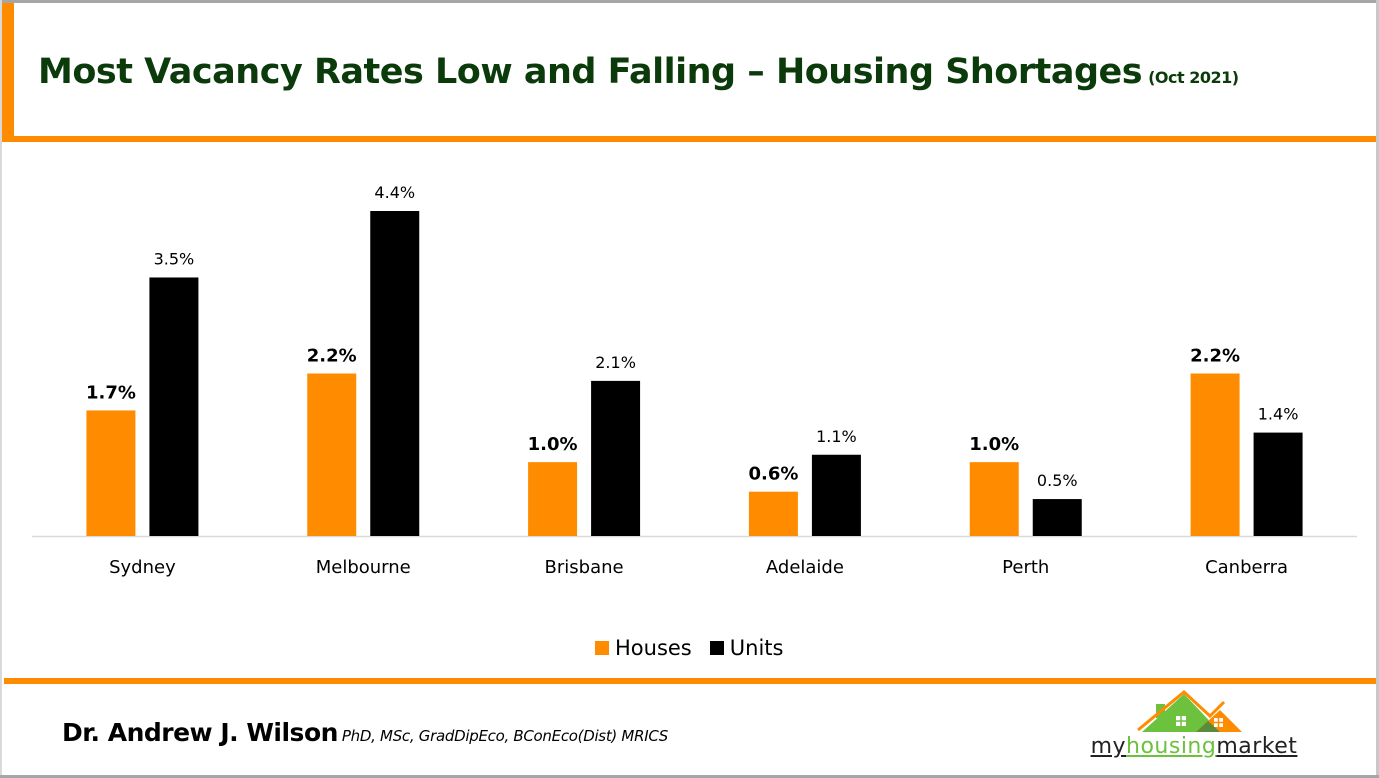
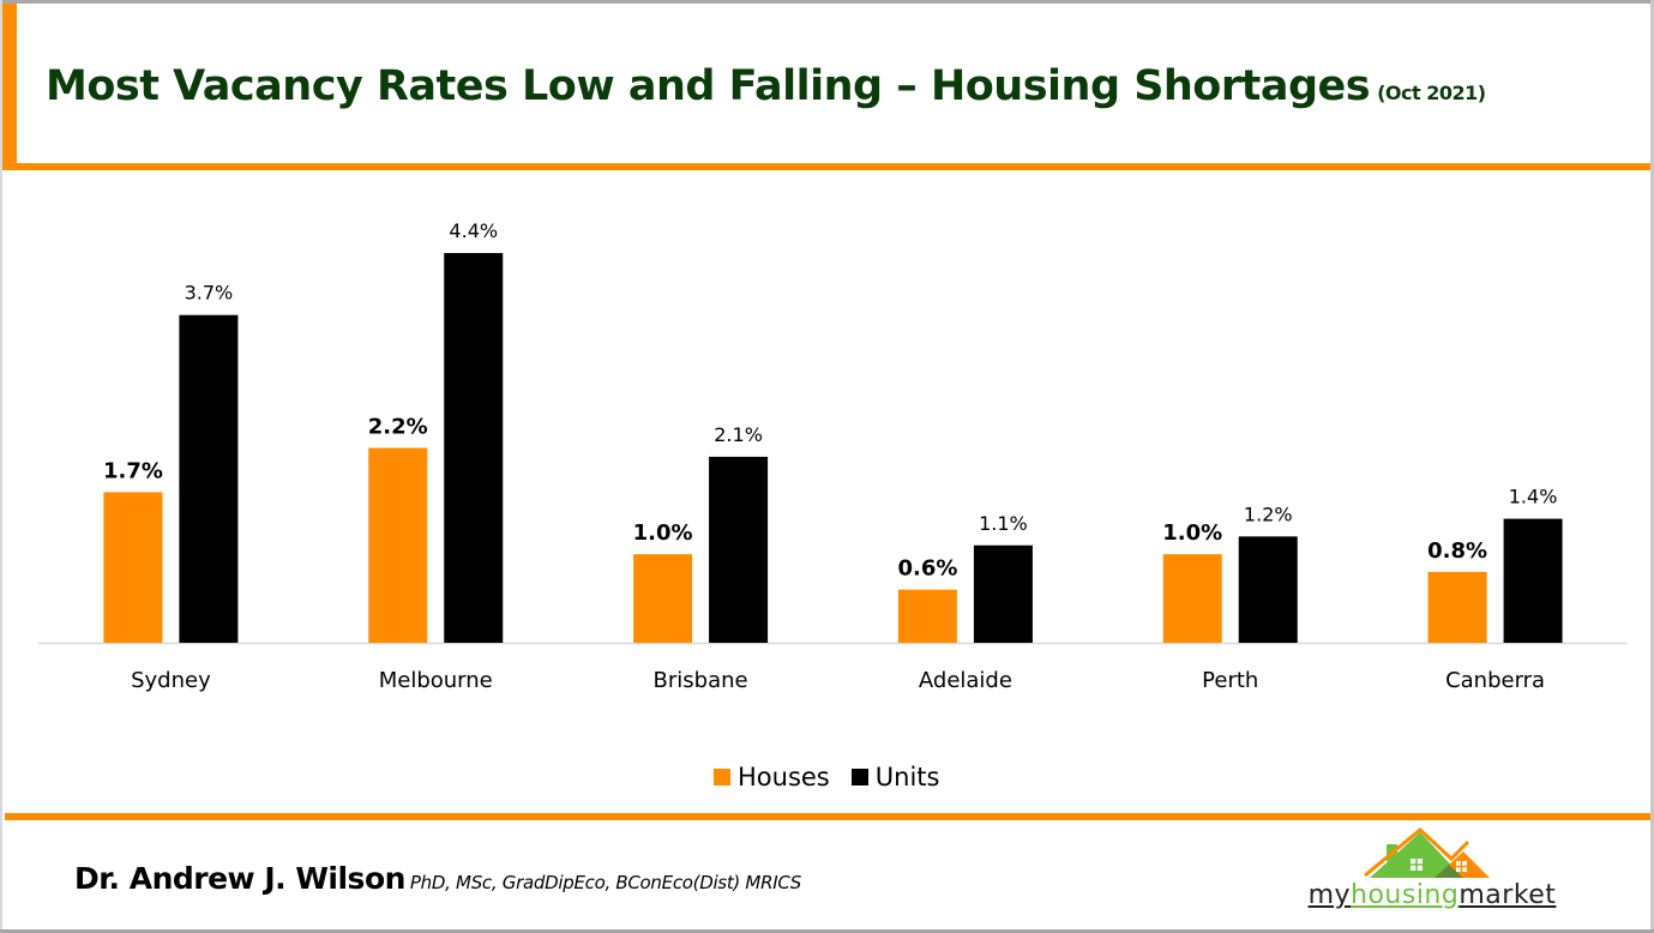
Units/Sydney: 3.5% -> 3.7%
Units/Perth: 0.5% -> 1.2%
Houses/Canberra: 2.2% -> 0.8%
